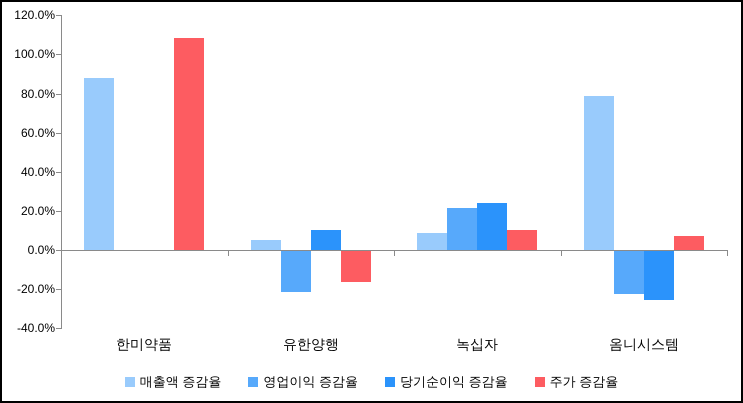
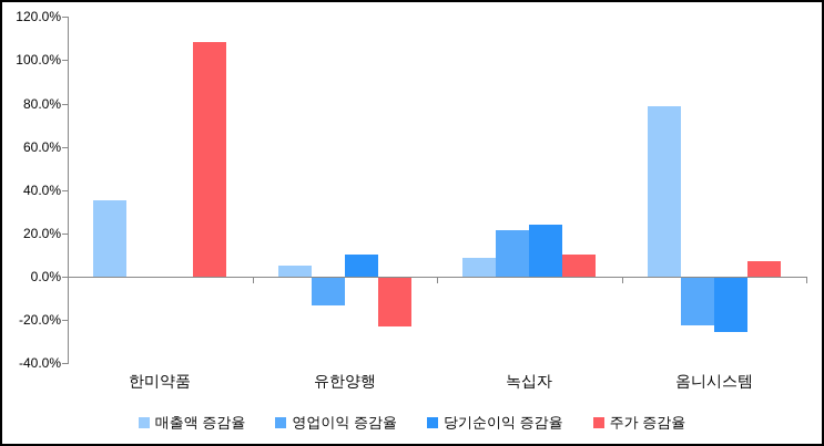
매출액 증감율/한미약품: 88% -> 35%
영업이익 증감율/유한양행: -21% -> -13%
주가 증감율/유한양행: -16% -> -22%
